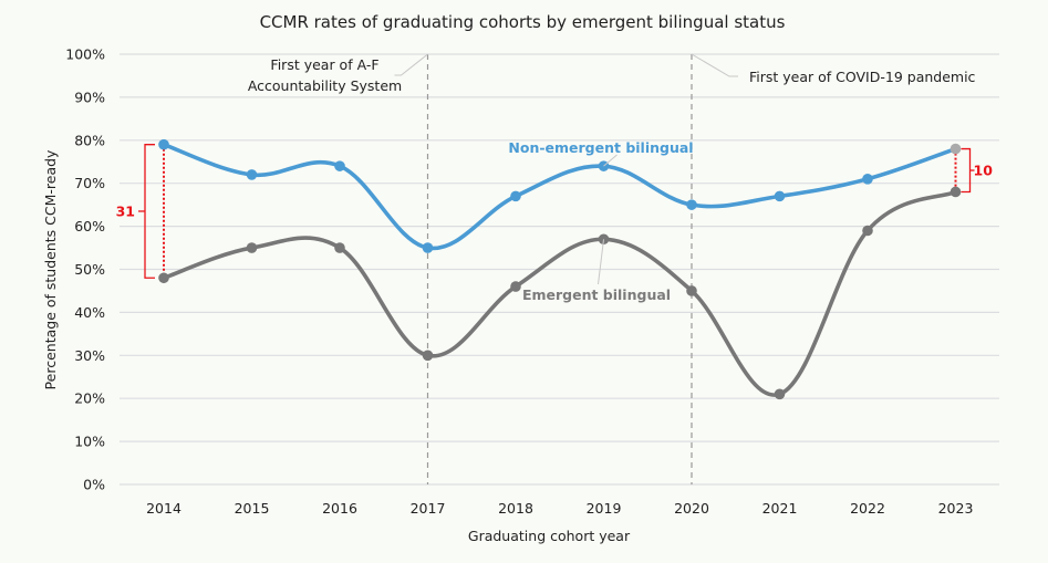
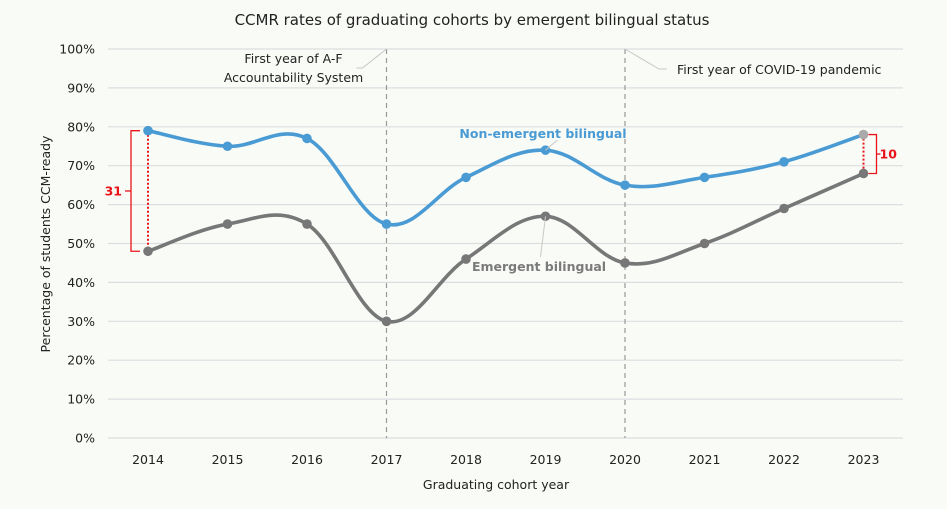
Non-emergent bilingual/2015: 72% -> 75%
Non-emergent bilingual/2016: 74% -> 77%
Emergent bilingual/2021: 21% -> 50%
